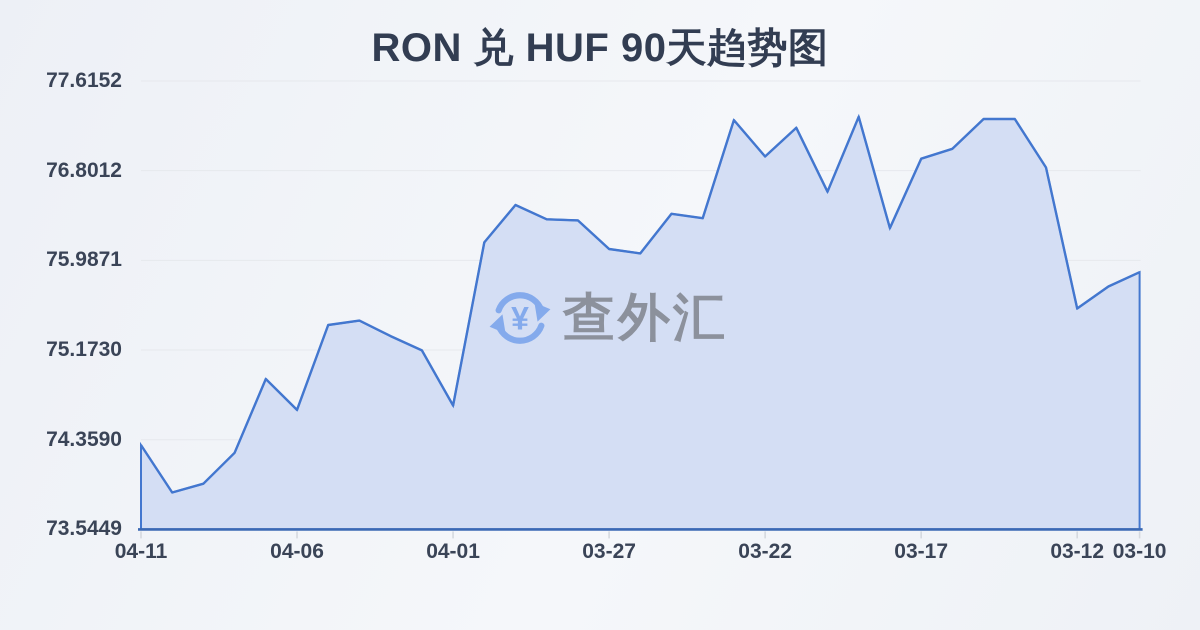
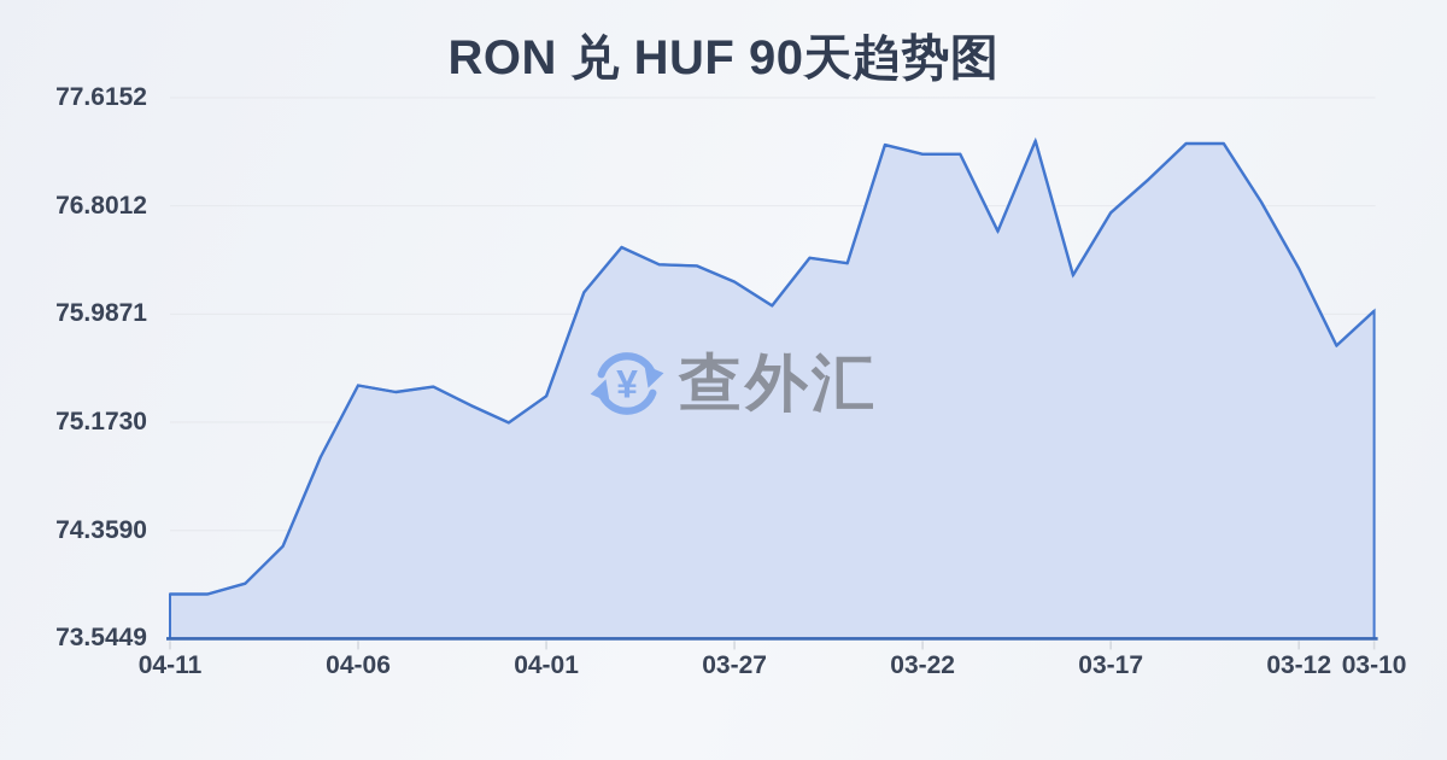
04-11: 74.31 -> 73.88
04-06: 74.63 -> 75.45
04-01: 74.67 -> 75.37
03-27: 76.09 -> 76.23
03-22: 76.93 -> 77.19
03-17: 76.91 -> 76.75
03-12: 75.55 -> 76.33
03-10: 75.88 -> 76.01
